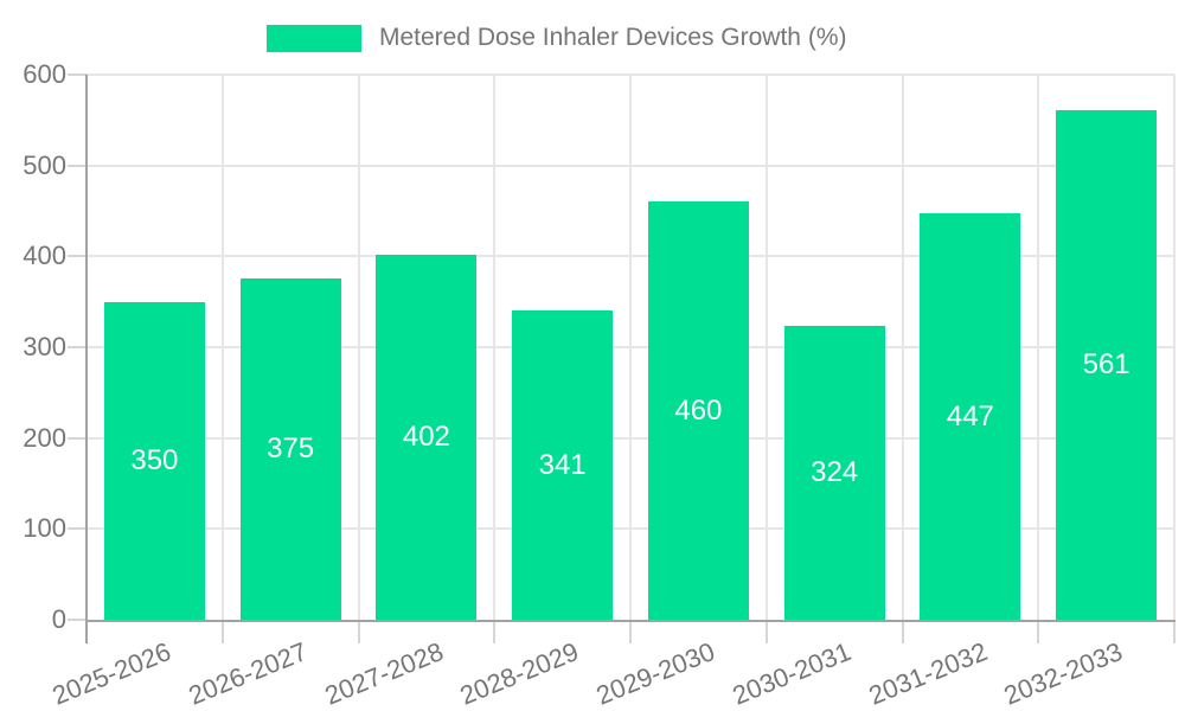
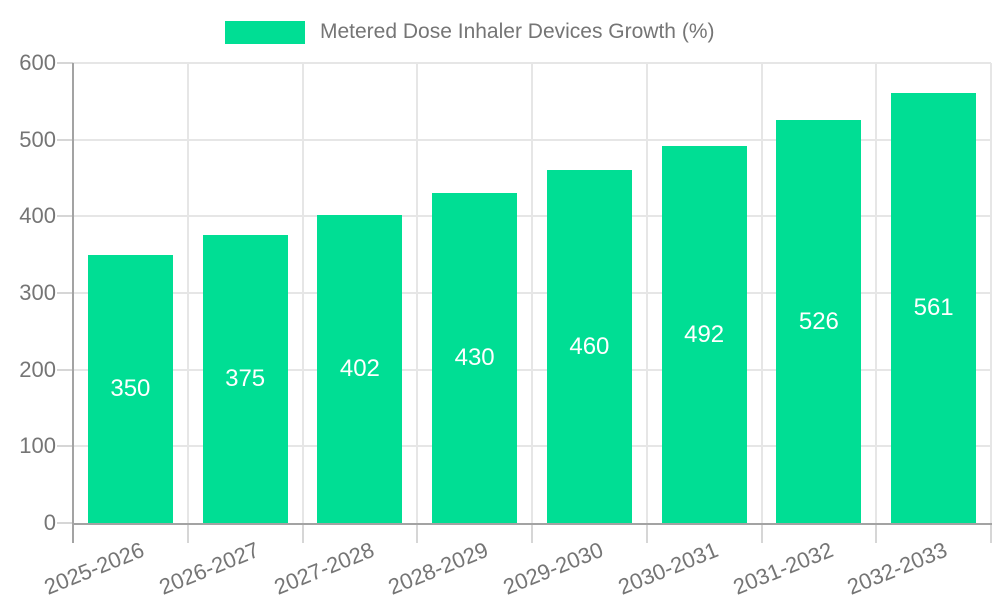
2028-2029: 341 -> 430
2030-2031: 324 -> 492
2031-2032: 447 -> 526
